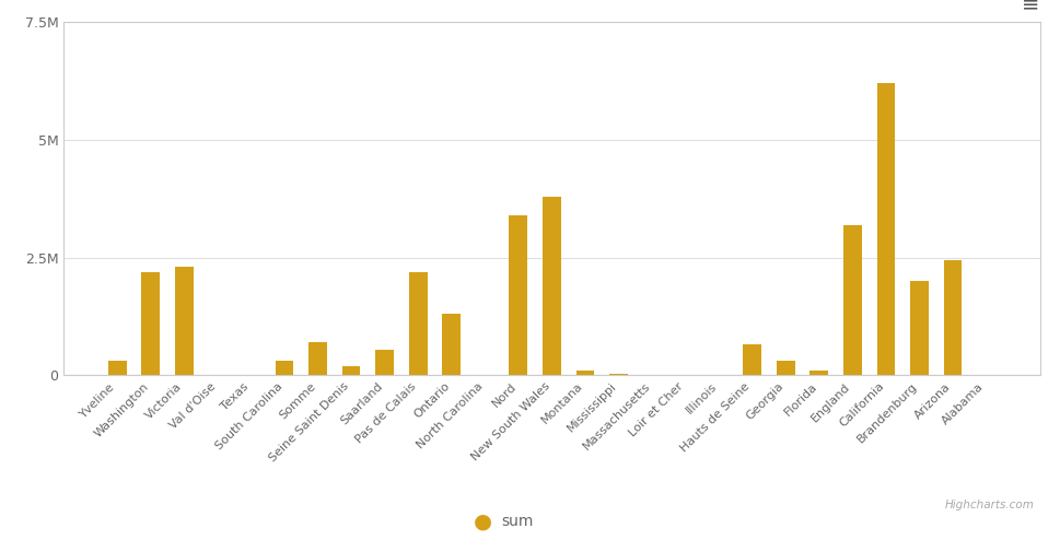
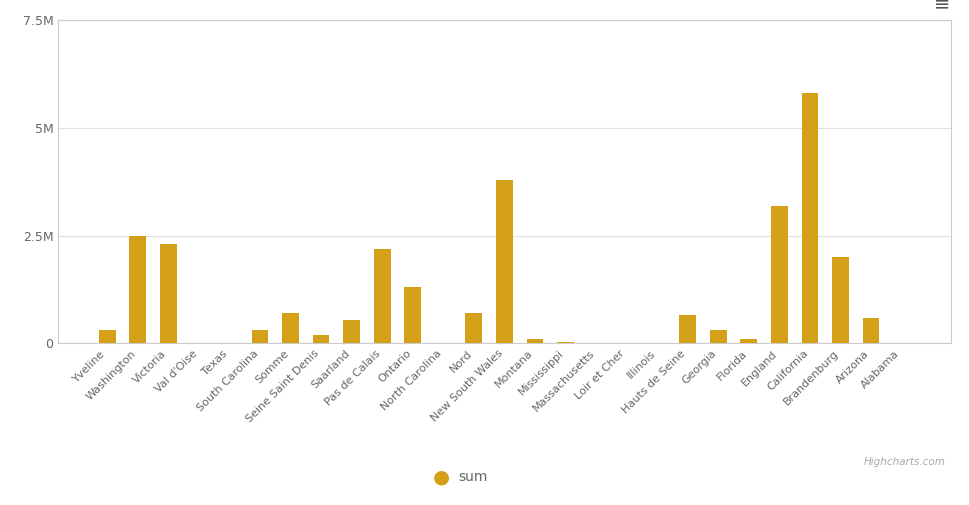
Washington: 2.20M -> 2.50M
Nord: 3.40M -> 0.70M
California: 6.20M -> 5.80M
Arizona: 2.45M -> 0.60M
